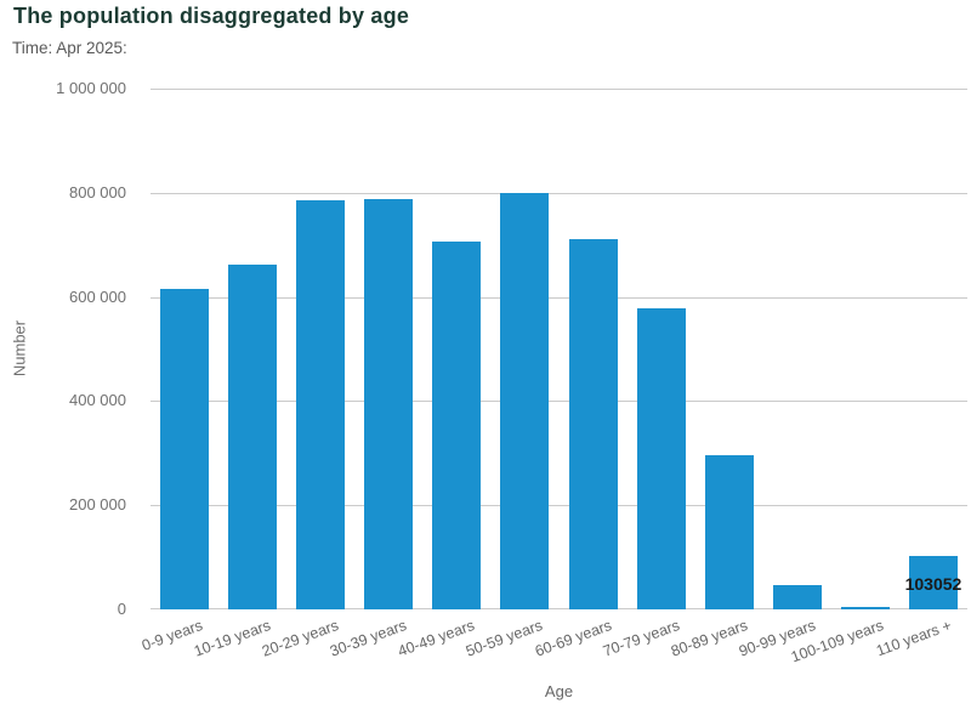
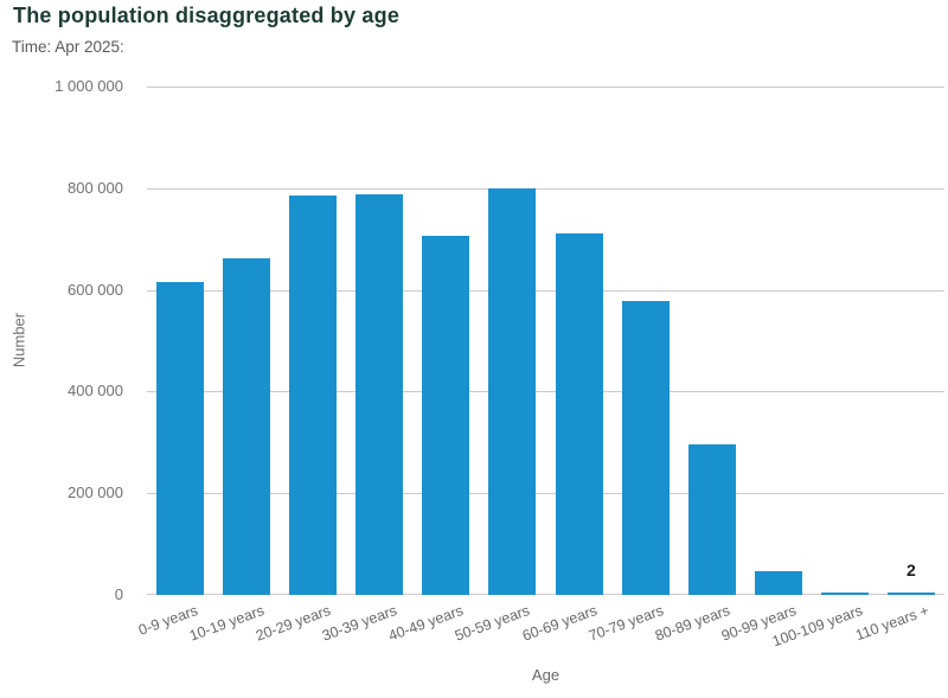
110 years +: 103052 -> 2
